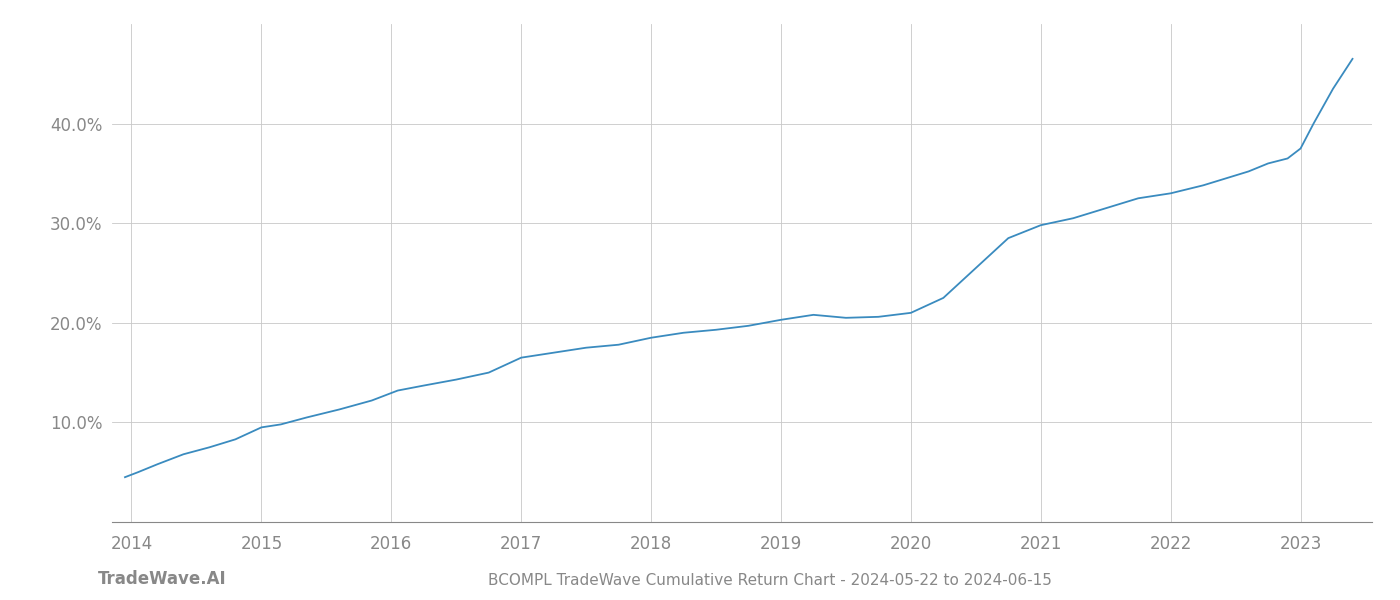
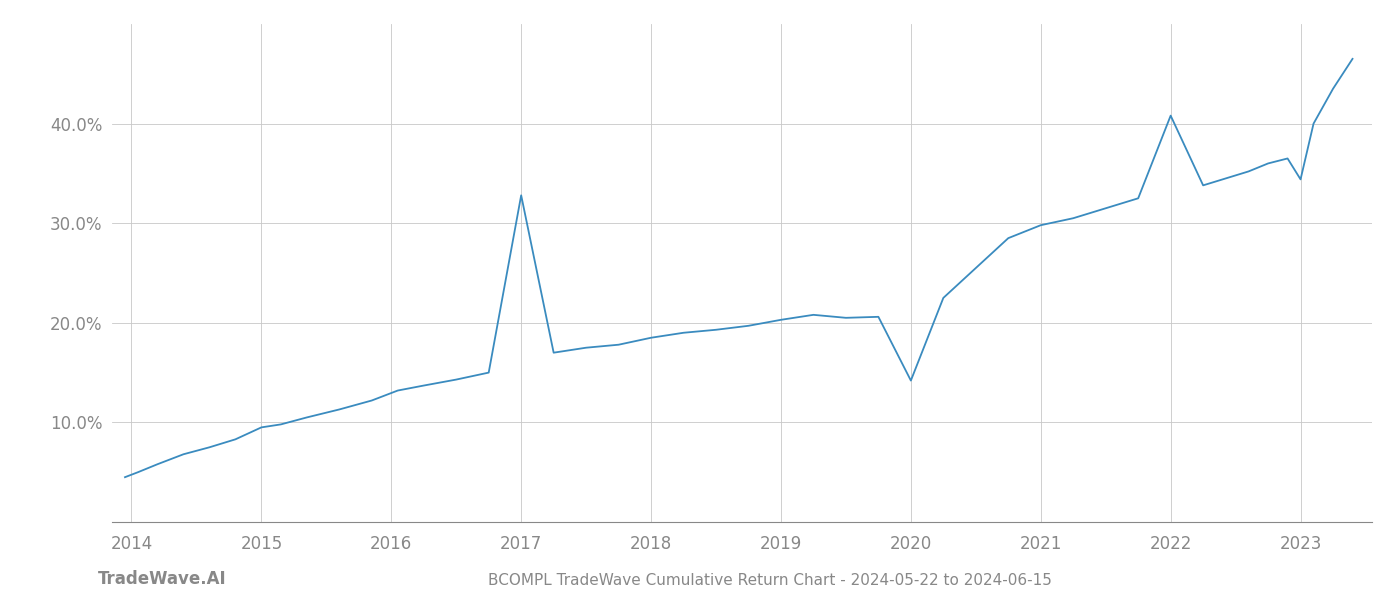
2017: 16.5% -> 32.8%
2020: 21.0% -> 14.2%
2022: 33.0% -> 40.8%
2023: 37.5% -> 34.4%
